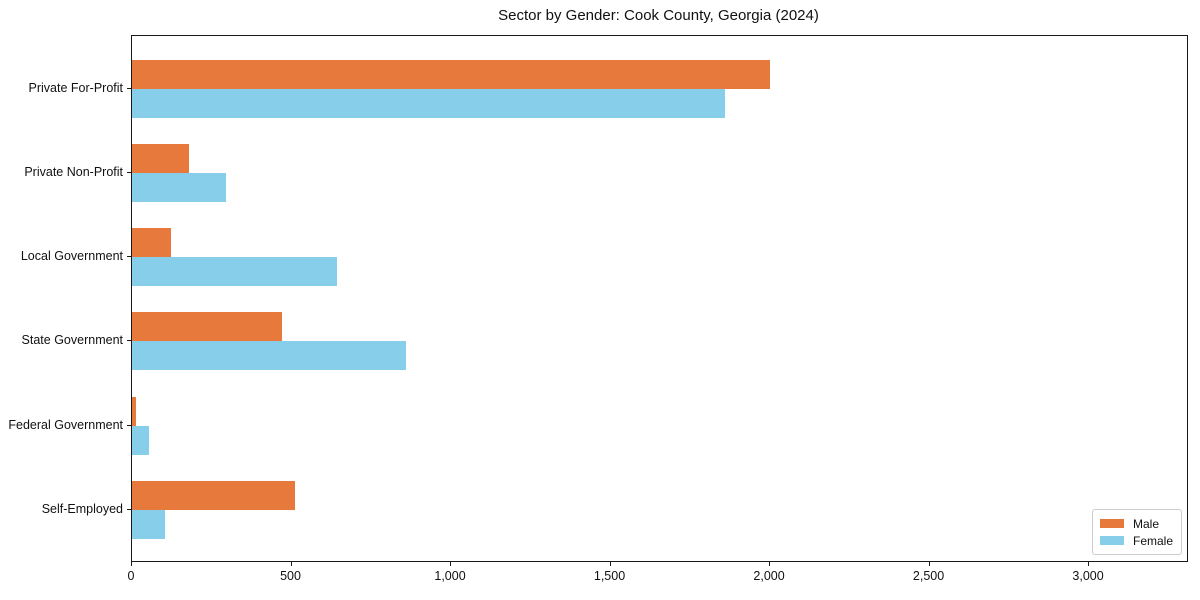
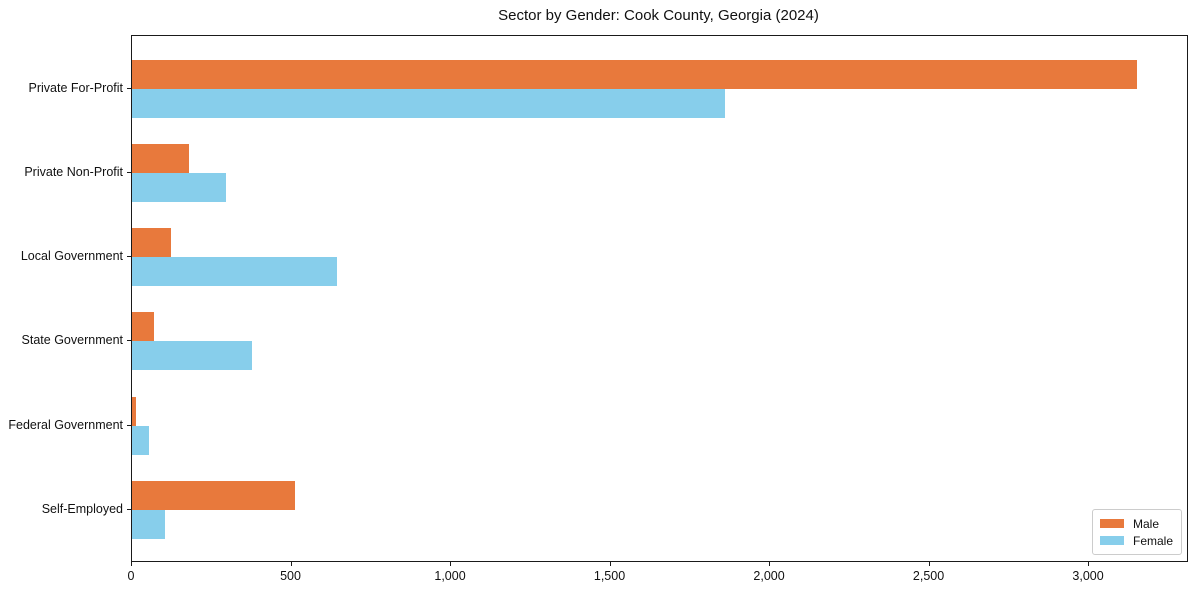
Male/Private For-Profit: 2000 -> 3150
Male/State Government: 470 -> 70
Female/State Government: 860 -> 380
